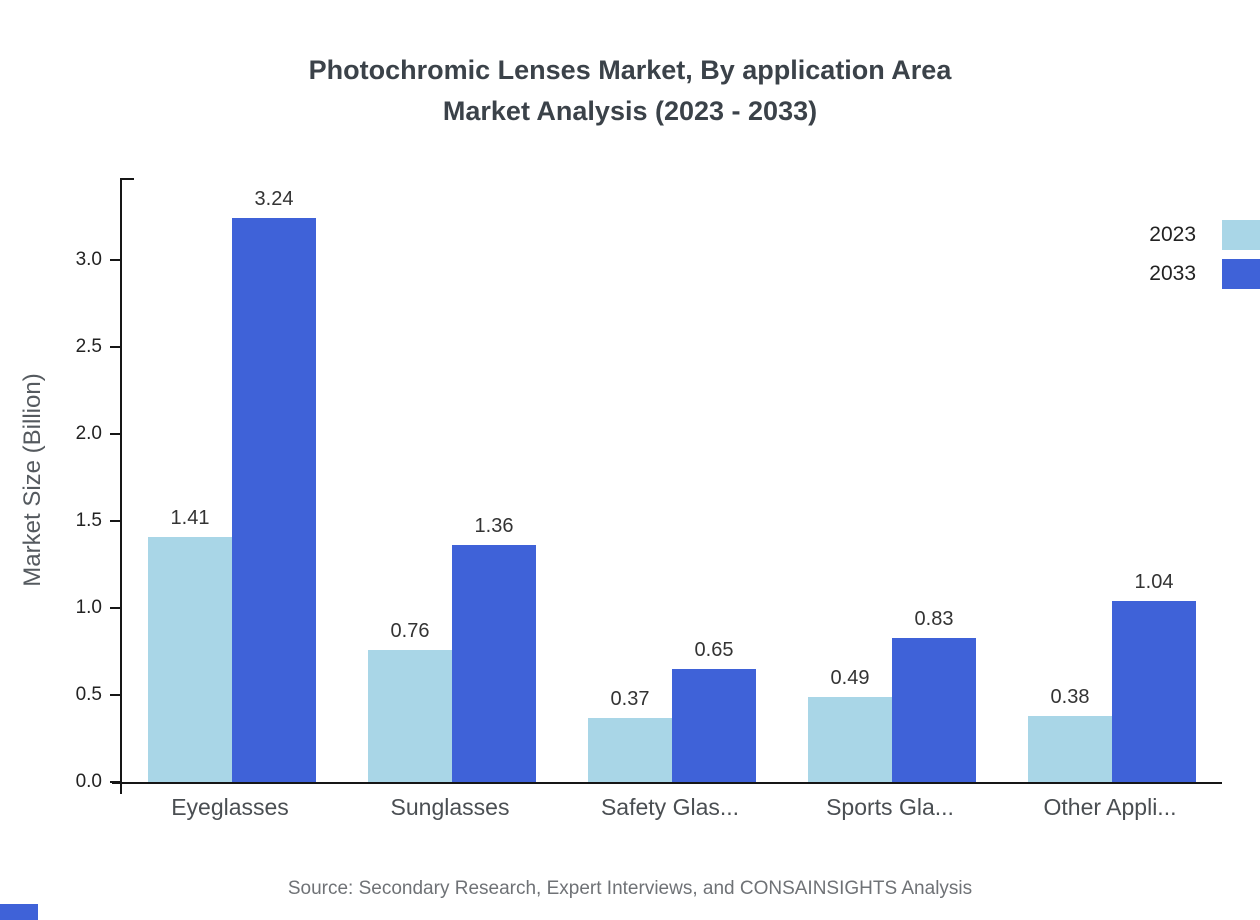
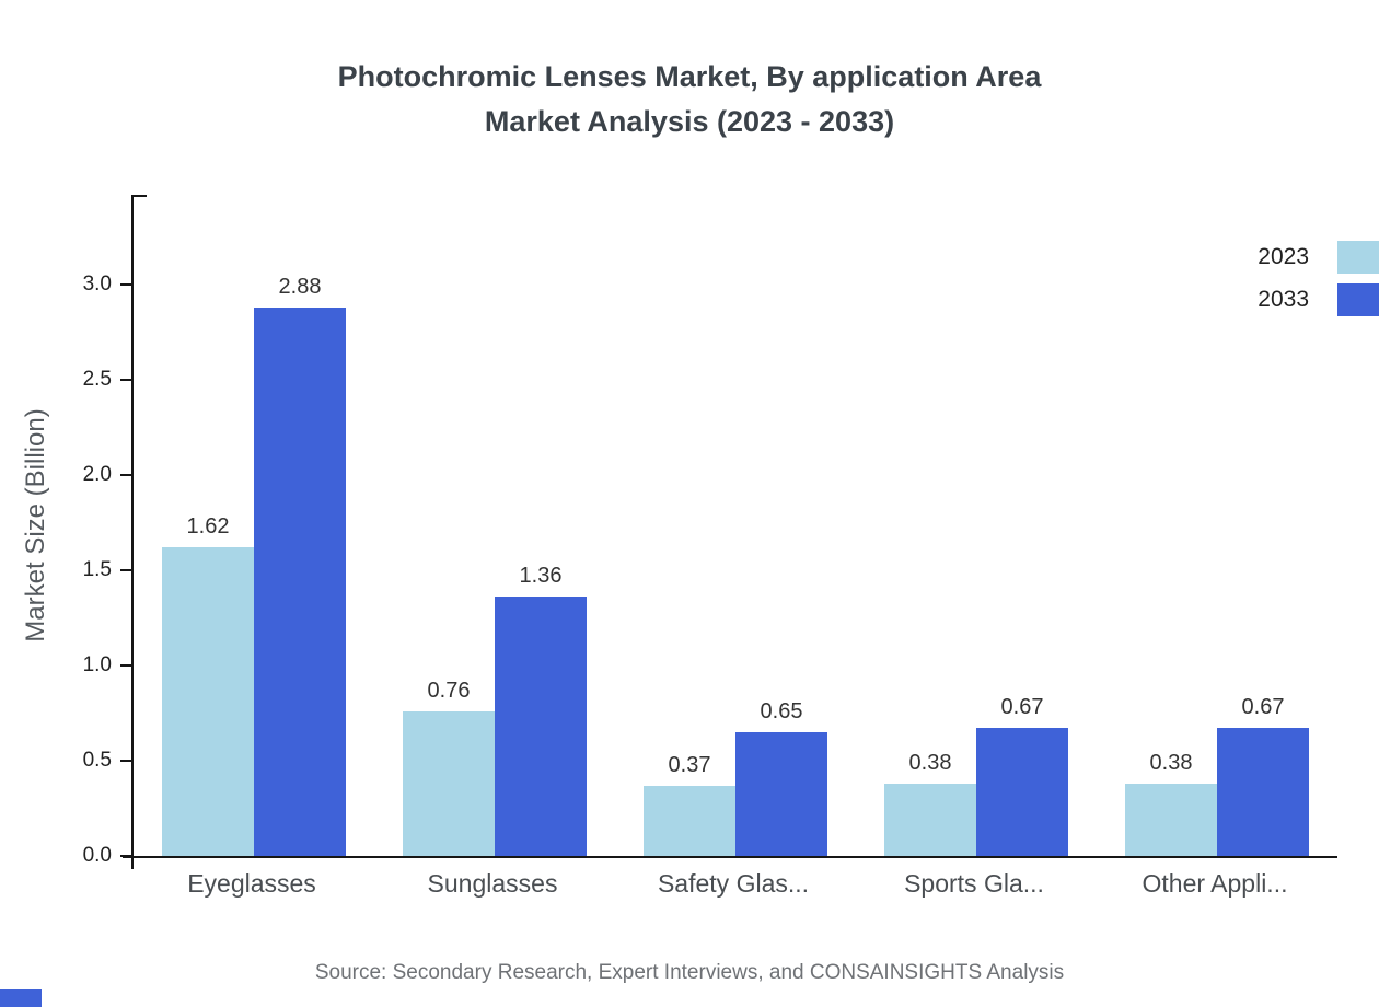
2023/Eyeglasses: 1.41 -> 1.62
2033/Eyeglasses: 3.24 -> 2.88
2023/Sports Gla...: 0.49 -> 0.38
2033/Sports Gla...: 0.83 -> 0.67
2033/Other Appli...: 1.04 -> 0.67
